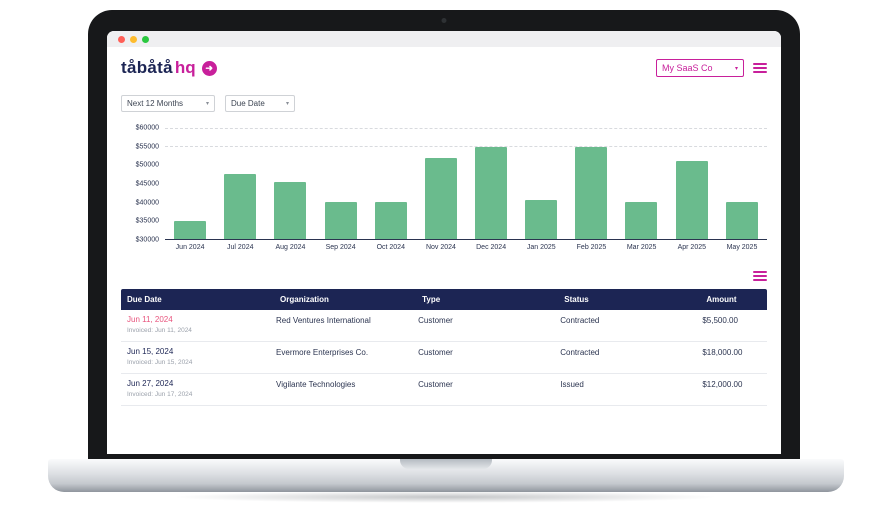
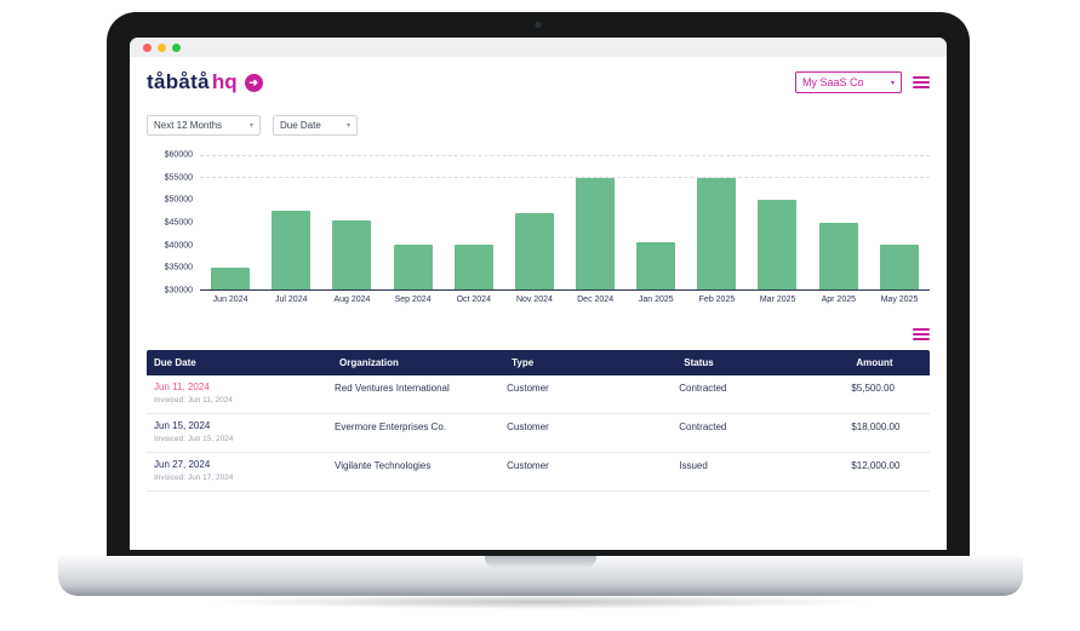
Nov 2024: $52000 -> $47000
Mar 2025: $40000 -> $50000
Apr 2025: $51000 -> $45000
